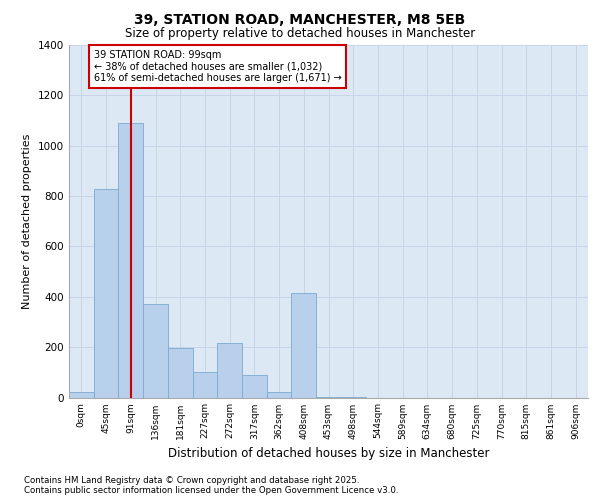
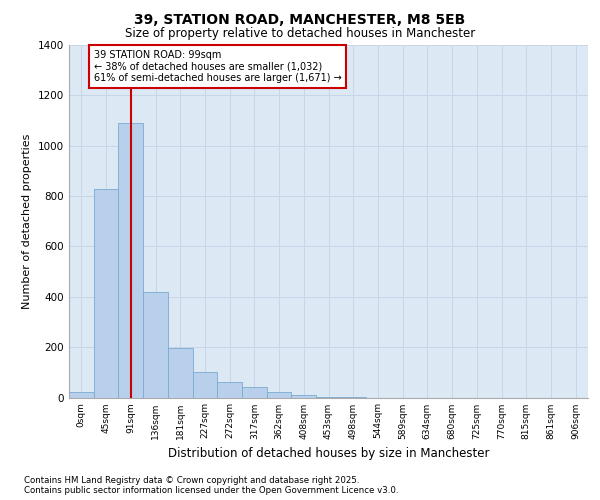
136sqm: 370 -> 420
272sqm: 215 -> 60
317sqm: 90 -> 40
408sqm: 415 -> 10
